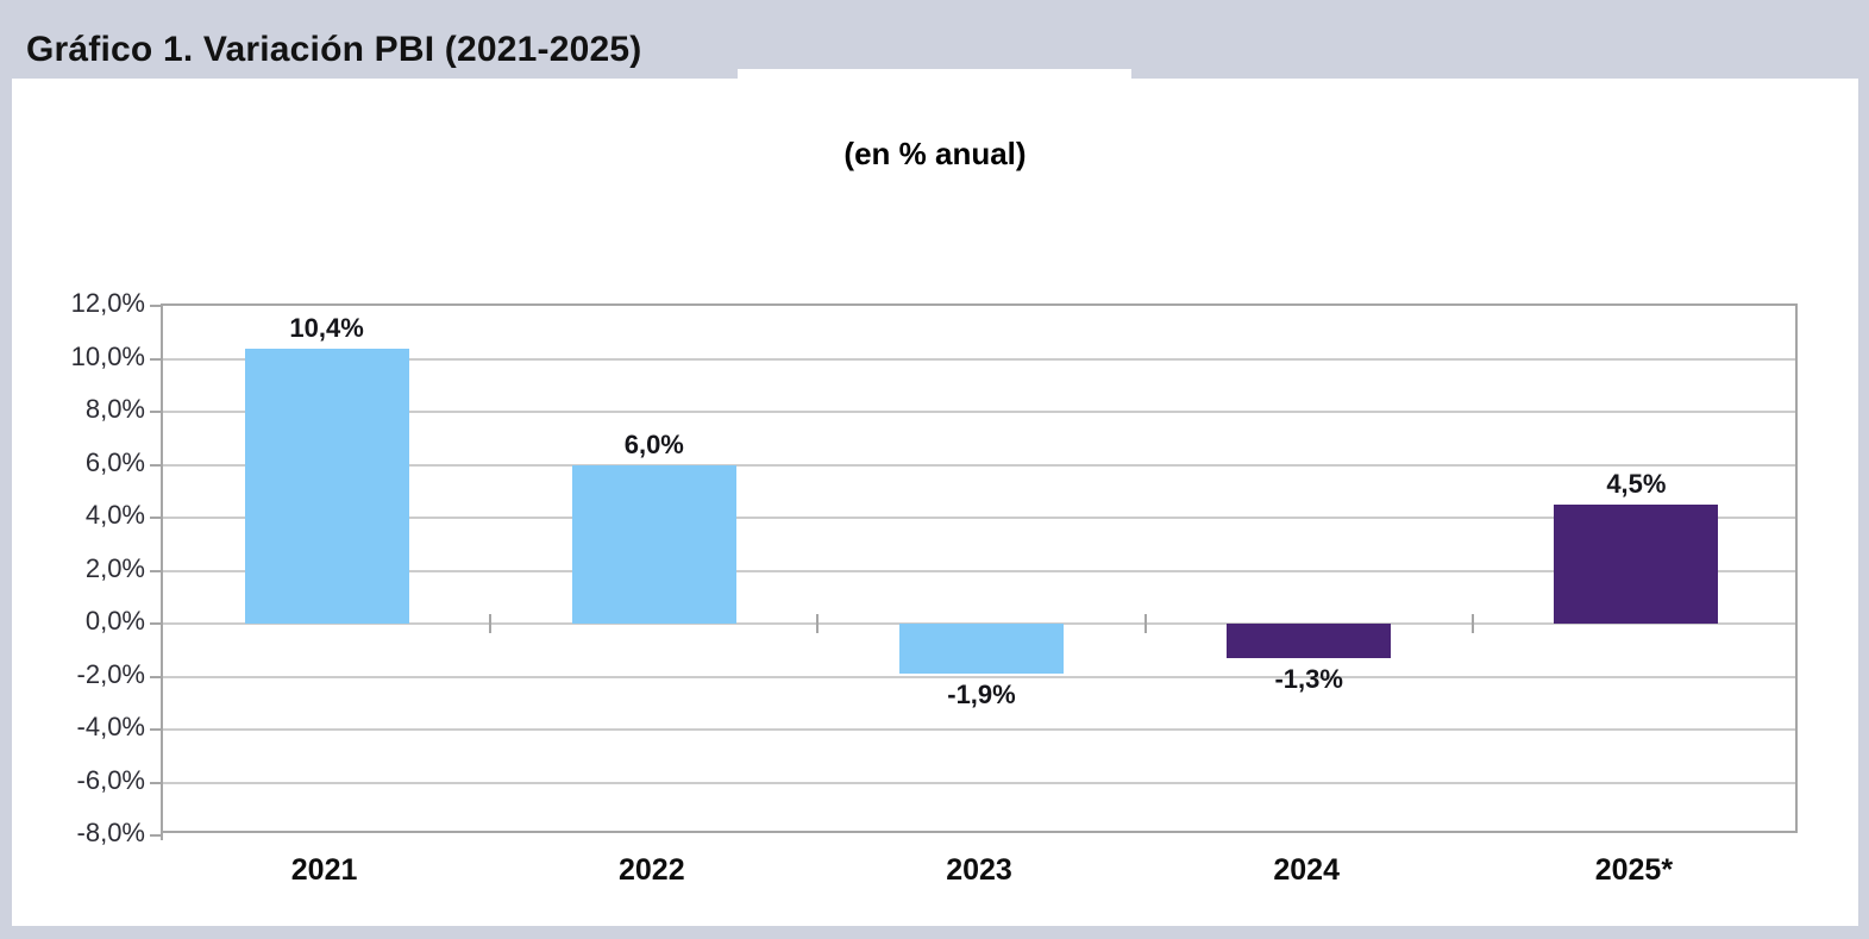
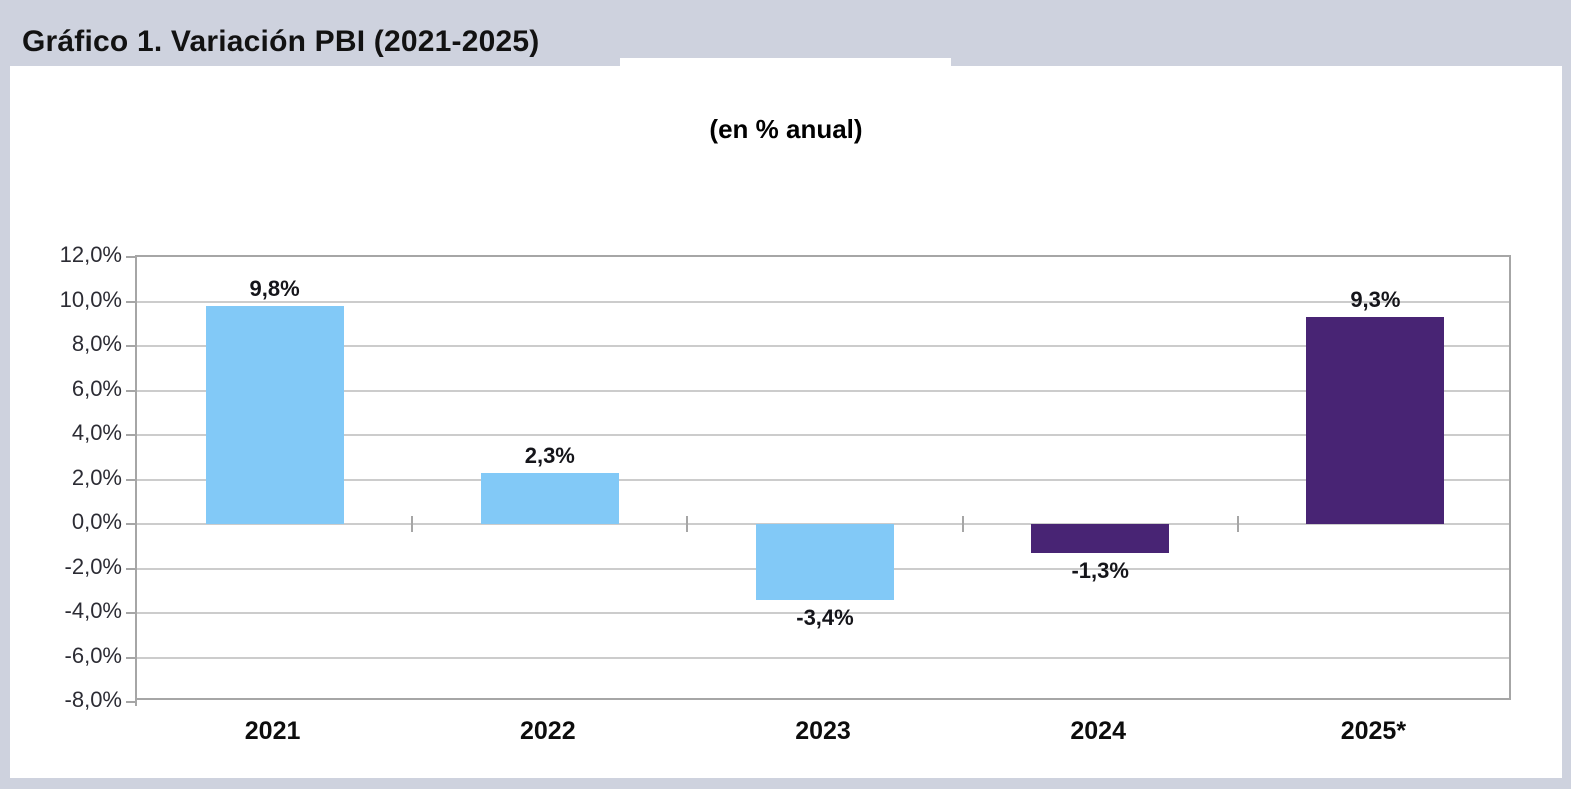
2021: 10,4% -> 9,8%
2022: 6,0% -> 2,3%
2023: -1,9% -> -3,4%
2025*: 4,5% -> 9,3%
